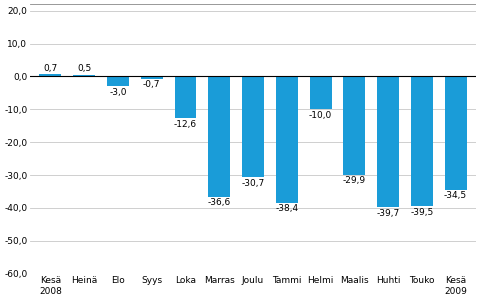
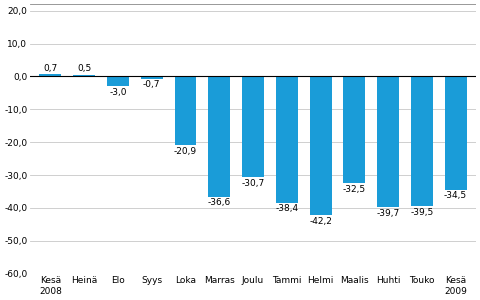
Loka: -12,6 -> -20,9
Helmi: -10,0 -> -42,2
Maalis: -29,9 -> -32,5
